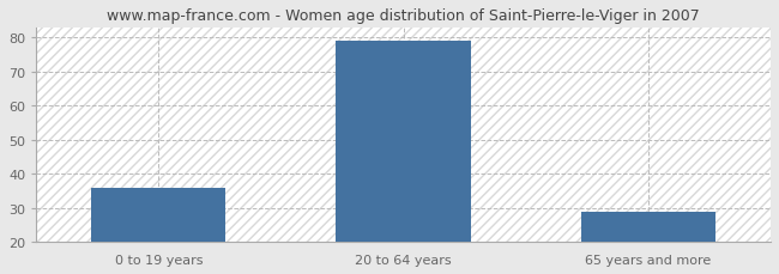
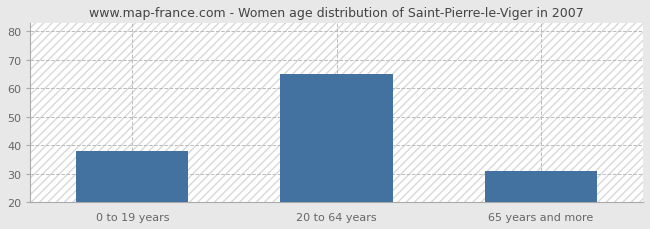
0 to 19 years: 36 -> 38
20 to 64 years: 79 -> 65
65 years and more: 29 -> 31
